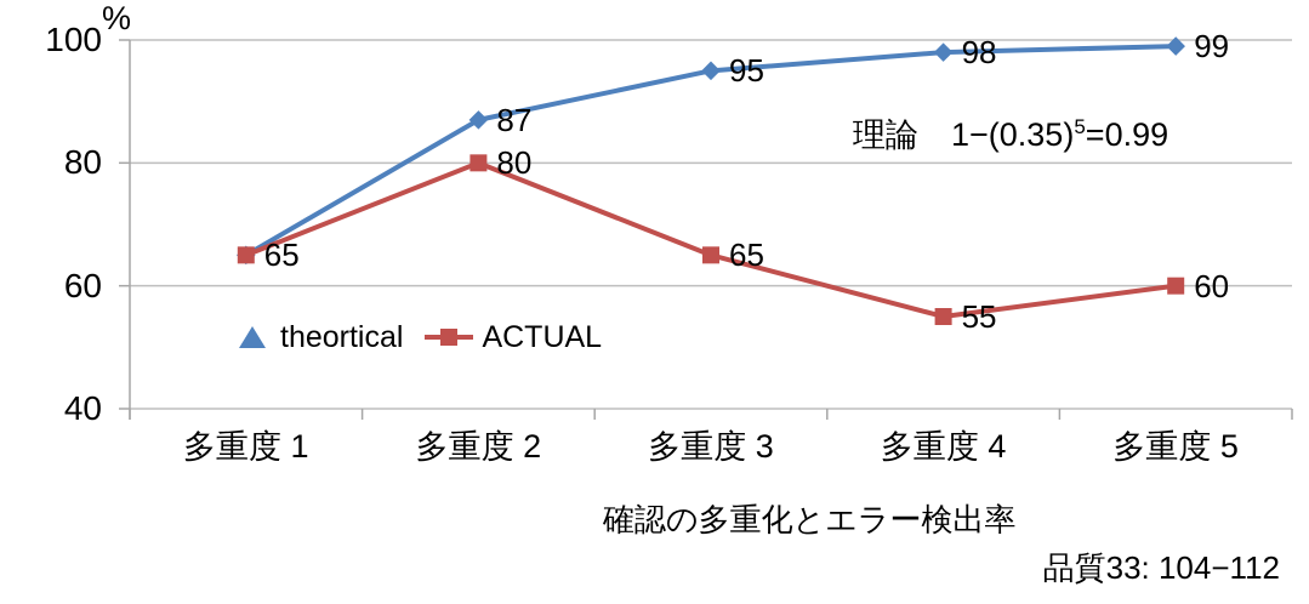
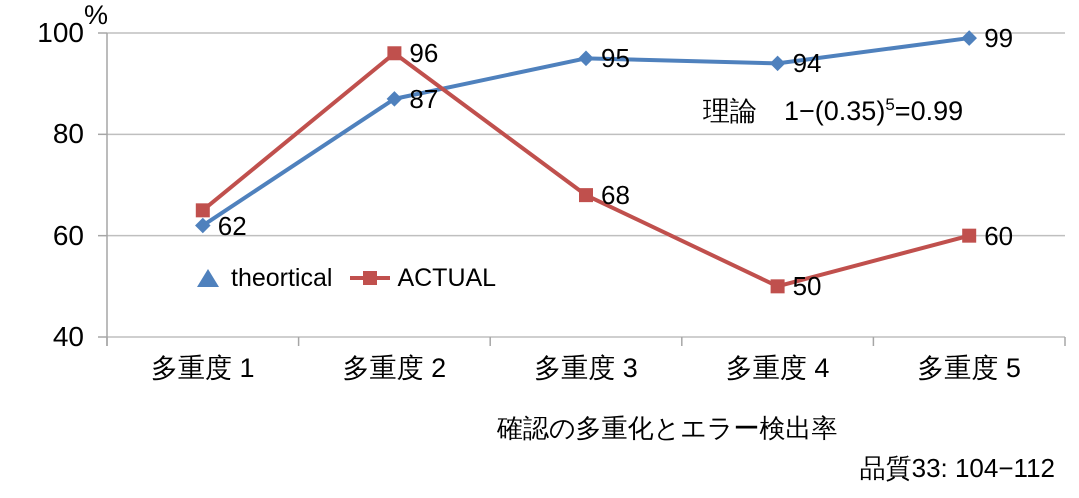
theortical/多重度 1: 65 -> 62
ACTUAL/多重度 2: 80 -> 96
ACTUAL/多重度 3: 65 -> 68
theortical/多重度 4: 98 -> 94
ACTUAL/多重度 4: 55 -> 50
